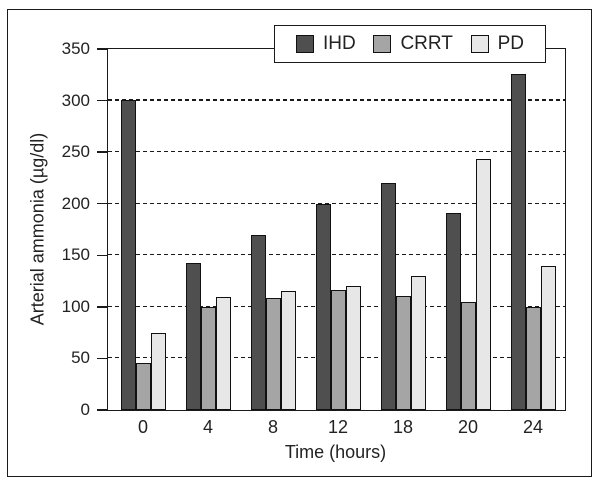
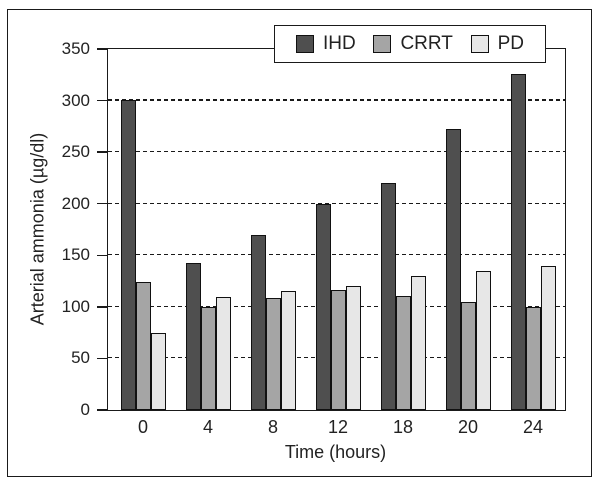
CRRT/0: 46 -> 124
IHD/20: 191 -> 272
PD/20: 243 -> 135
